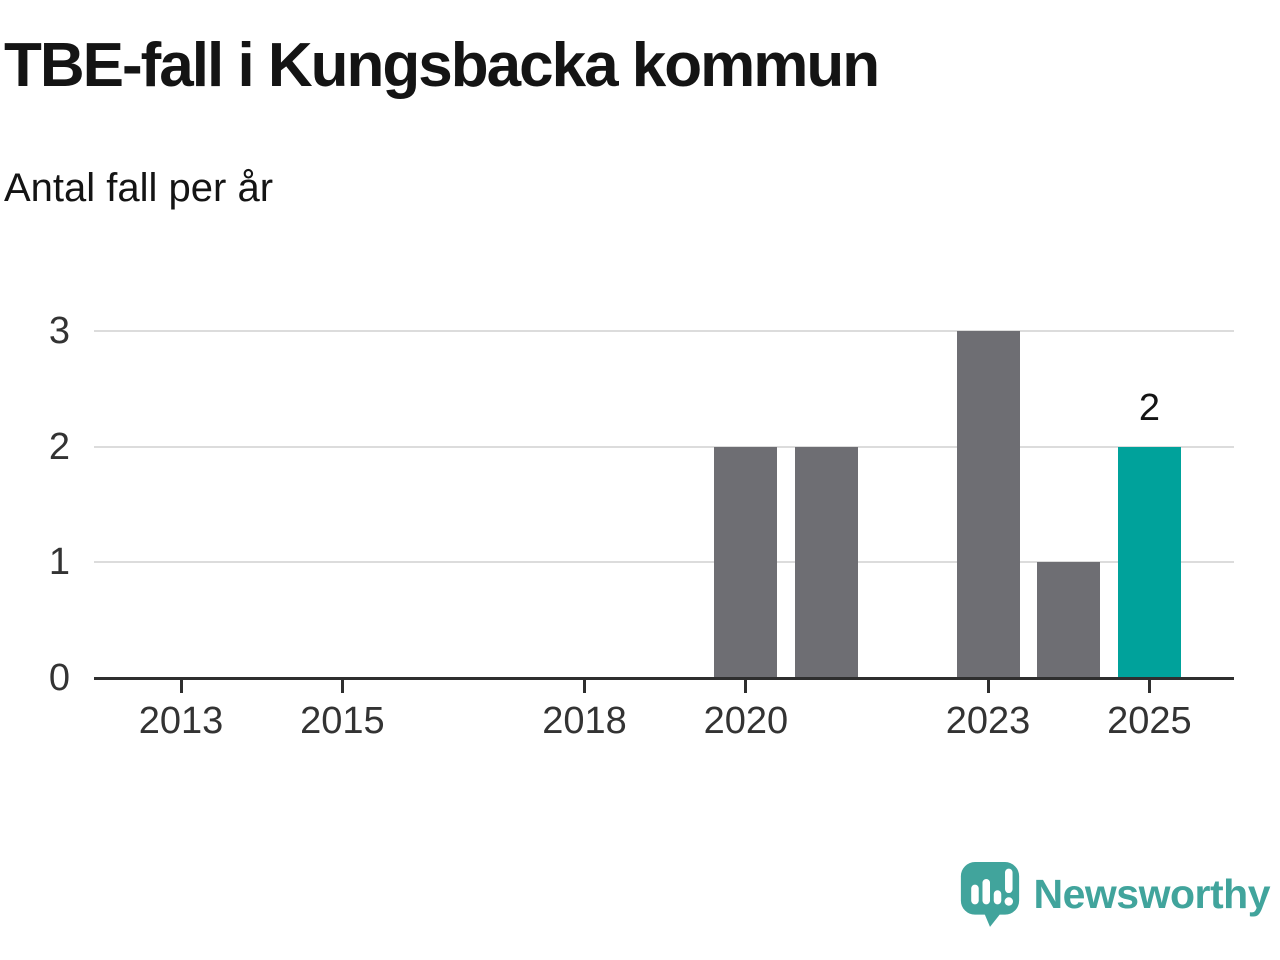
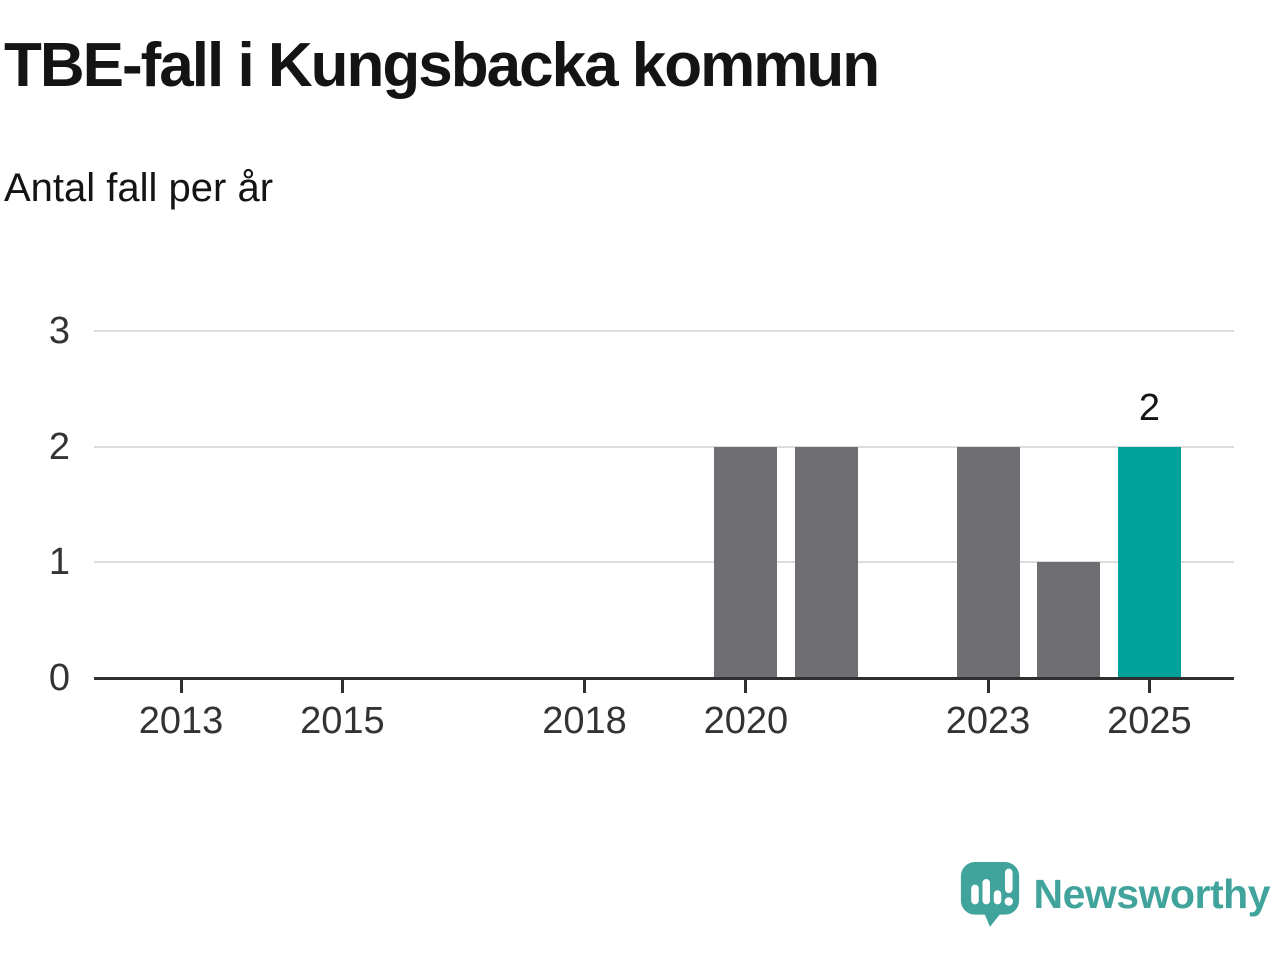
2023: 3 -> 2
